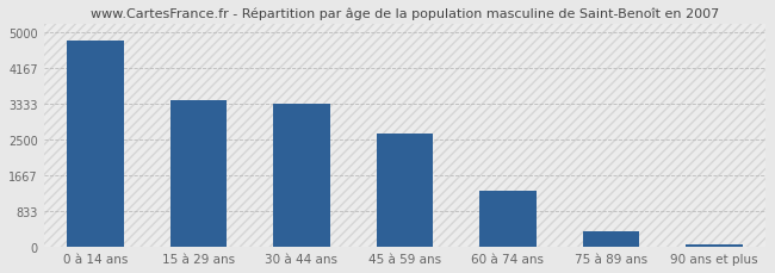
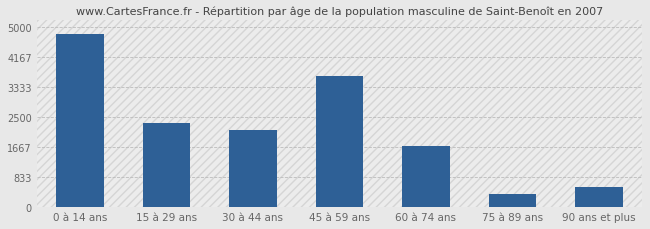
15 à 29 ans: 3430 -> 2350
30 à 44 ans: 3330 -> 2150
45 à 59 ans: 2640 -> 3650
60 à 74 ans: 1320 -> 1700
90 ans et plus: 60 -> 550
